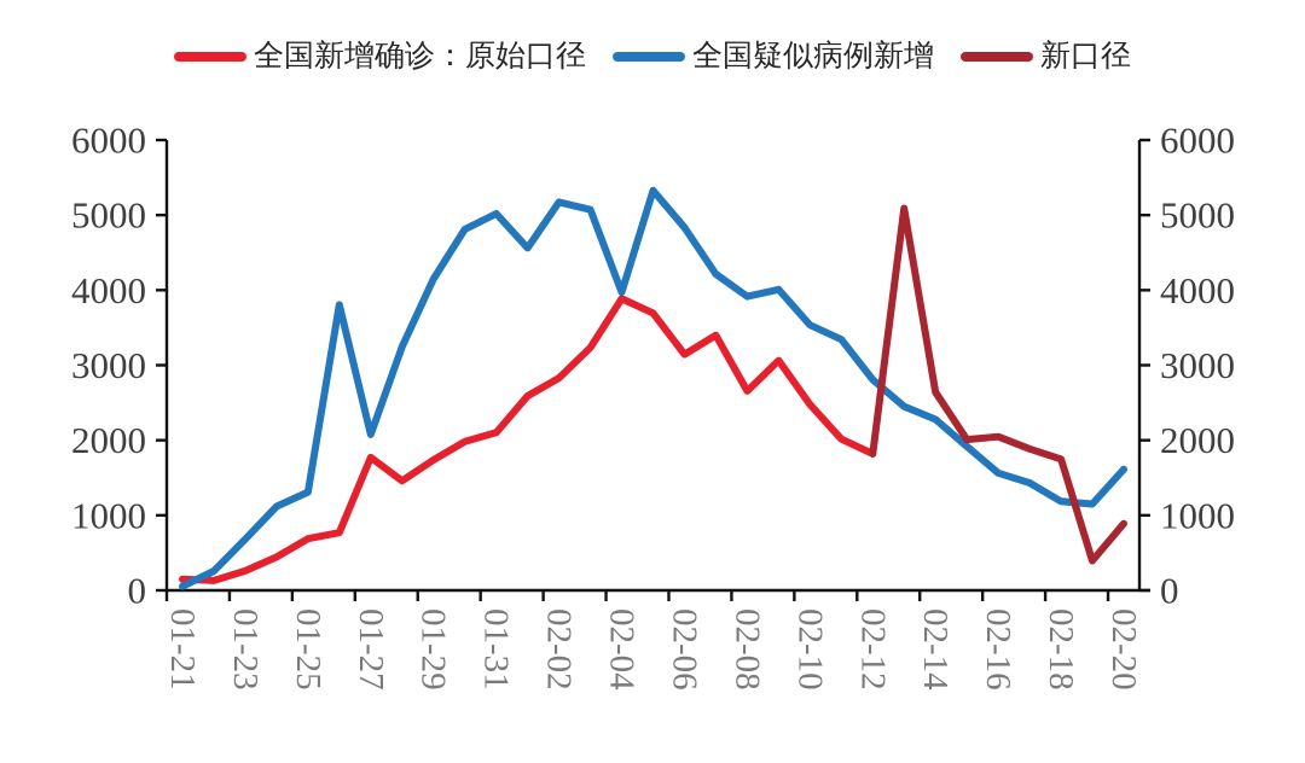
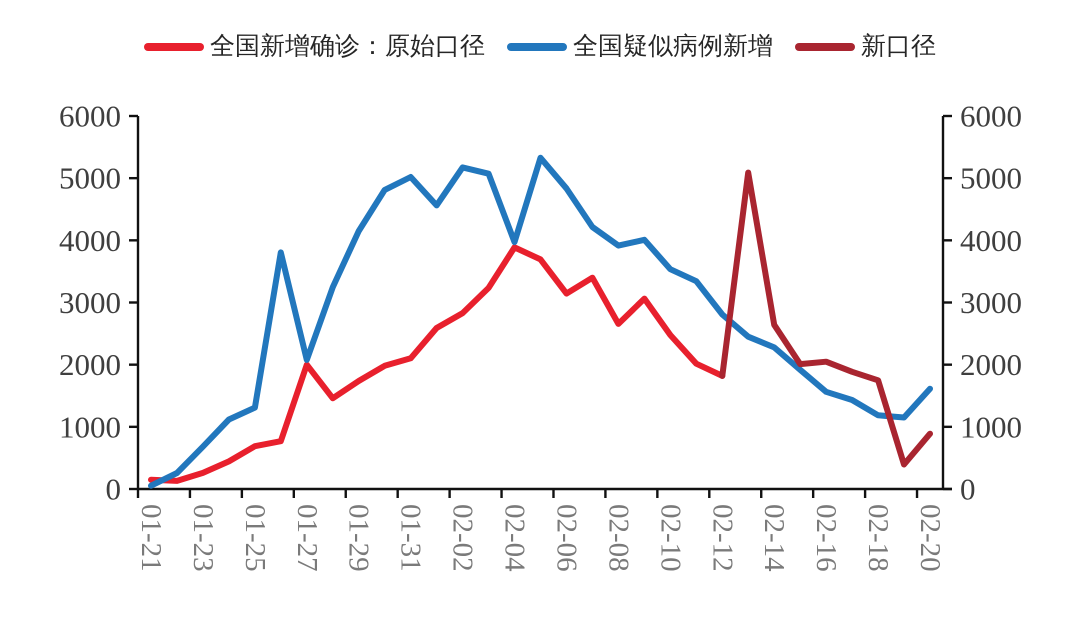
全国新增确诊：原始口径/01-27: 1800 -> 2000
